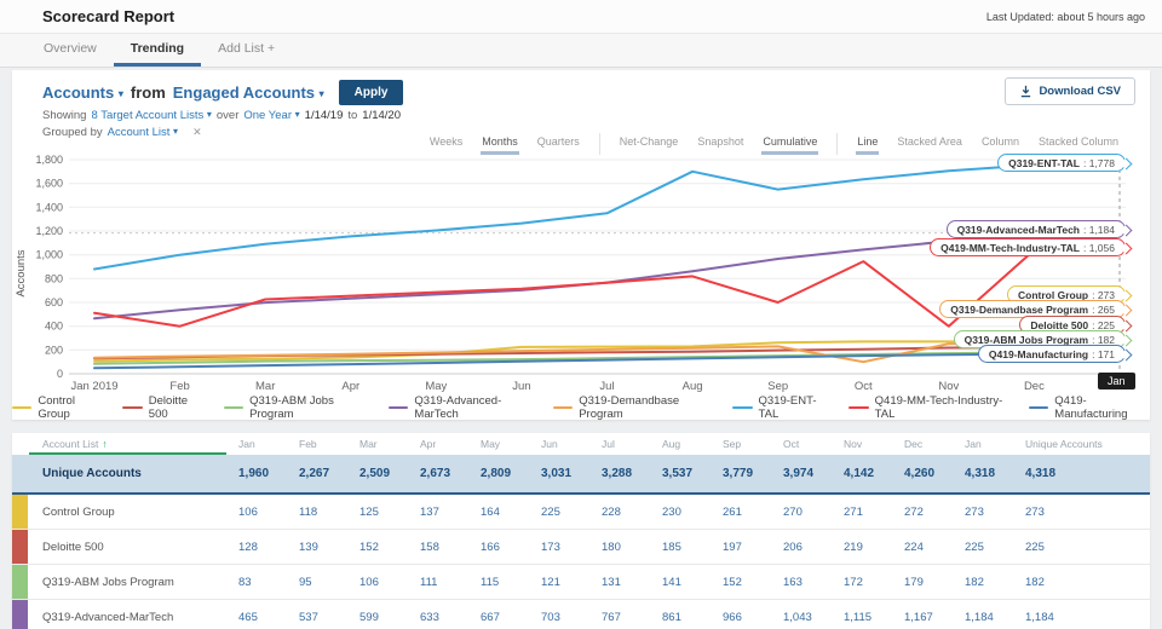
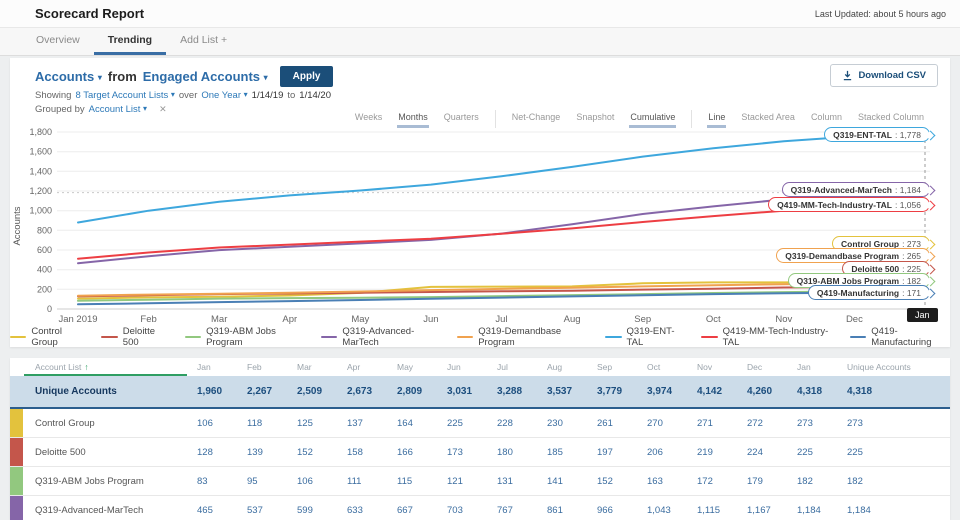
Q419-MM-Tech-Industry-TAL/Feb: 400 -> 600
Q319-ENT-TAL/Aug: 1700 -> 1400
Q419-MM-Tech-Industry-TAL/Sep: 600 -> 900
Q319-Demandbase Program/Oct: 100 -> 200
Q419-MM-Tech-Industry-TAL/Nov: 400 -> 1000
